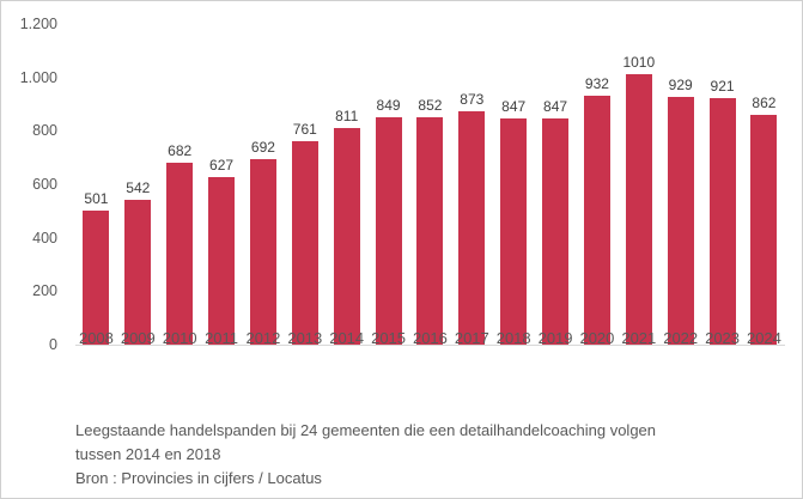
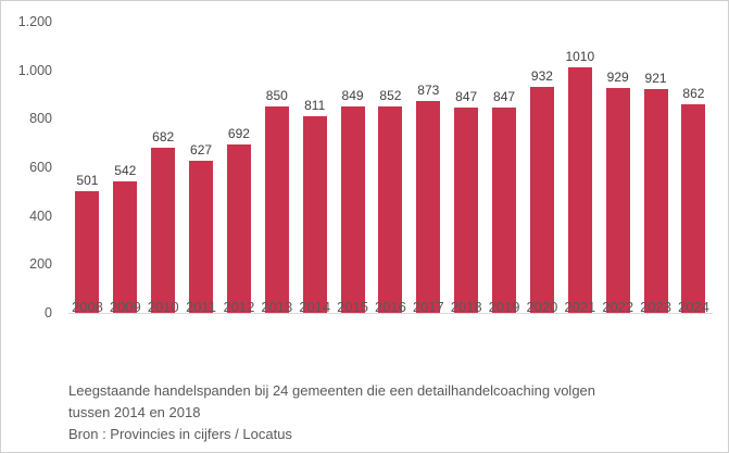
2013: 761 -> 850
